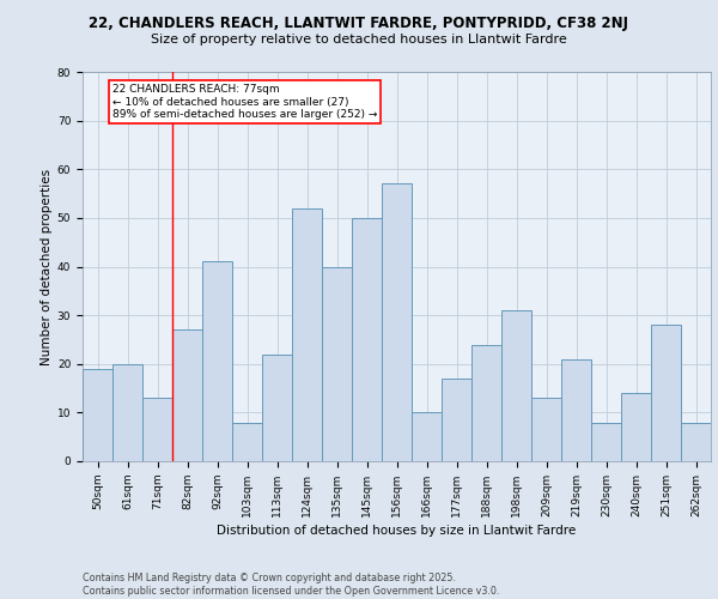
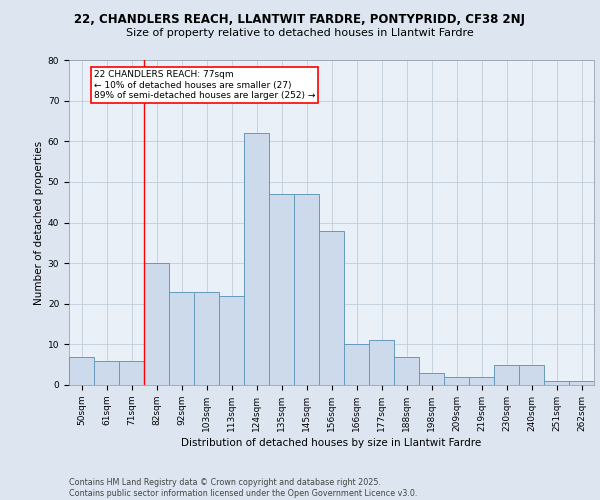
50sqm: 19 -> 7
61sqm: 20 -> 6
71sqm: 13 -> 6
82sqm: 27 -> 30
92sqm: 41 -> 23
103sqm: 8 -> 23
124sqm: 52 -> 62
135sqm: 40 -> 47
145sqm: 50 -> 47
156sqm: 57 -> 38
177sqm: 17 -> 11
188sqm: 24 -> 7
198sqm: 31 -> 3
209sqm: 13 -> 2
219sqm: 21 -> 2
230sqm: 8 -> 5
240sqm: 14 -> 5
251sqm: 28 -> 1
262sqm: 8 -> 1
